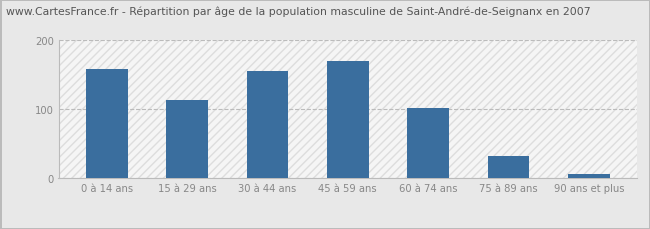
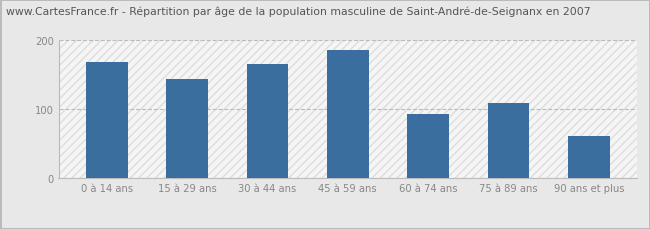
0 à 14 ans: 158 -> 168
15 à 29 ans: 114 -> 144
30 à 44 ans: 155 -> 166
45 à 59 ans: 170 -> 186
60 à 74 ans: 102 -> 94
75 à 89 ans: 32 -> 110
90 ans et plus: 7 -> 62
